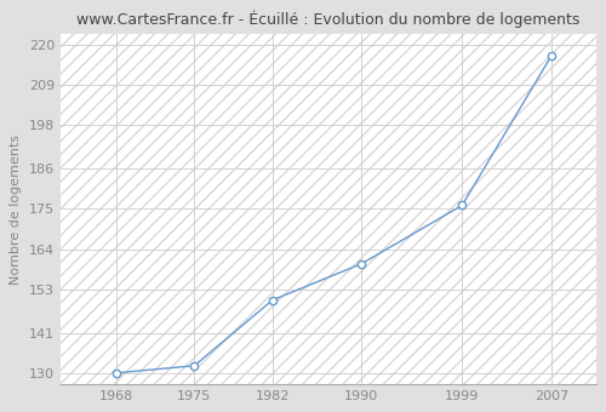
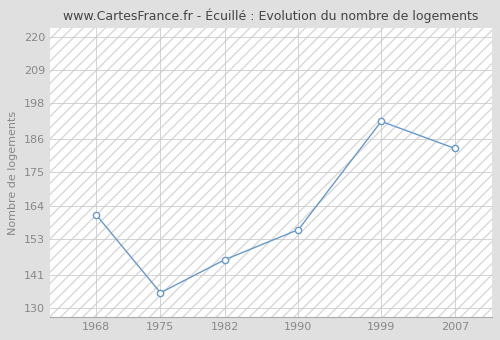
1968: 130 -> 161
1975: 132 -> 135
1982: 150 -> 146
1990: 160 -> 156
1999: 176 -> 192
2007: 217 -> 183
